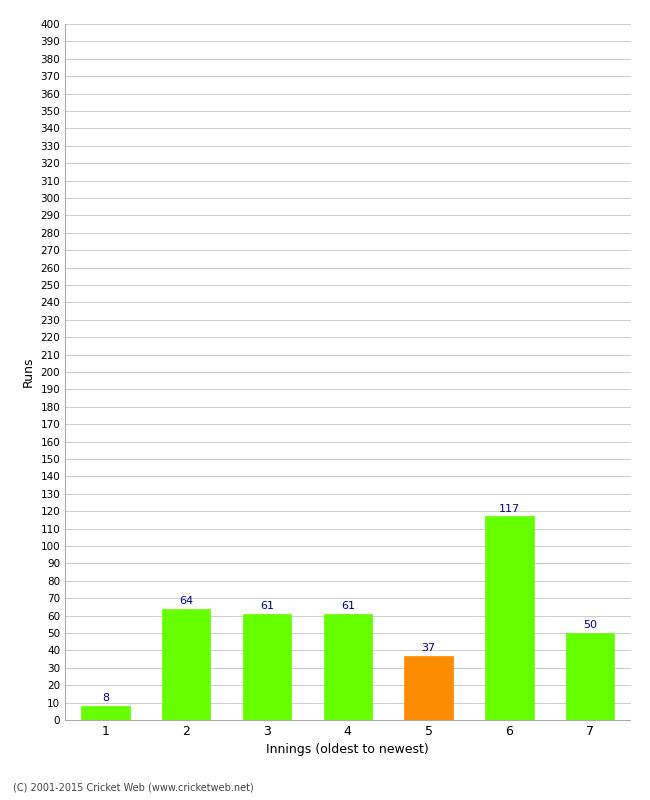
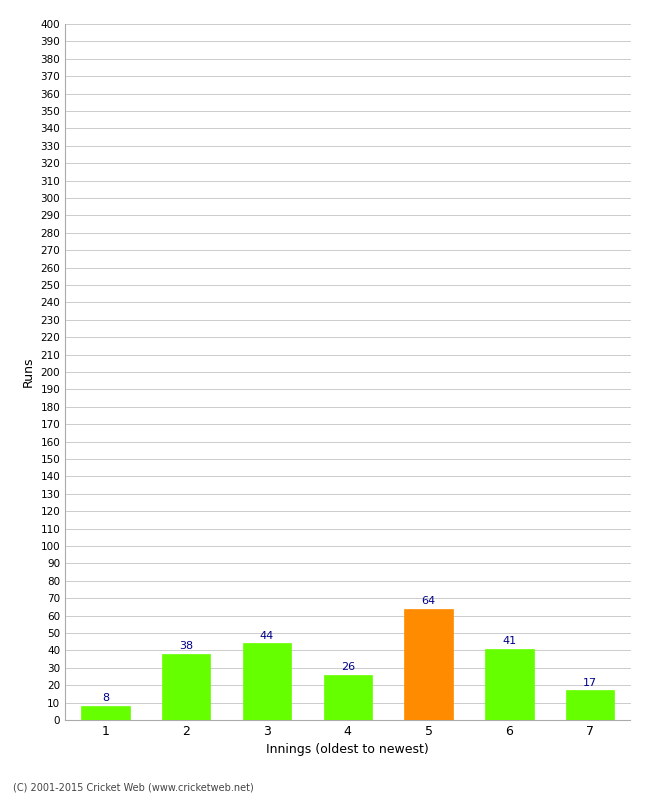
2: 64 -> 38
3: 61 -> 44
4: 61 -> 26
5: 37 -> 64
6: 117 -> 41
7: 50 -> 17
